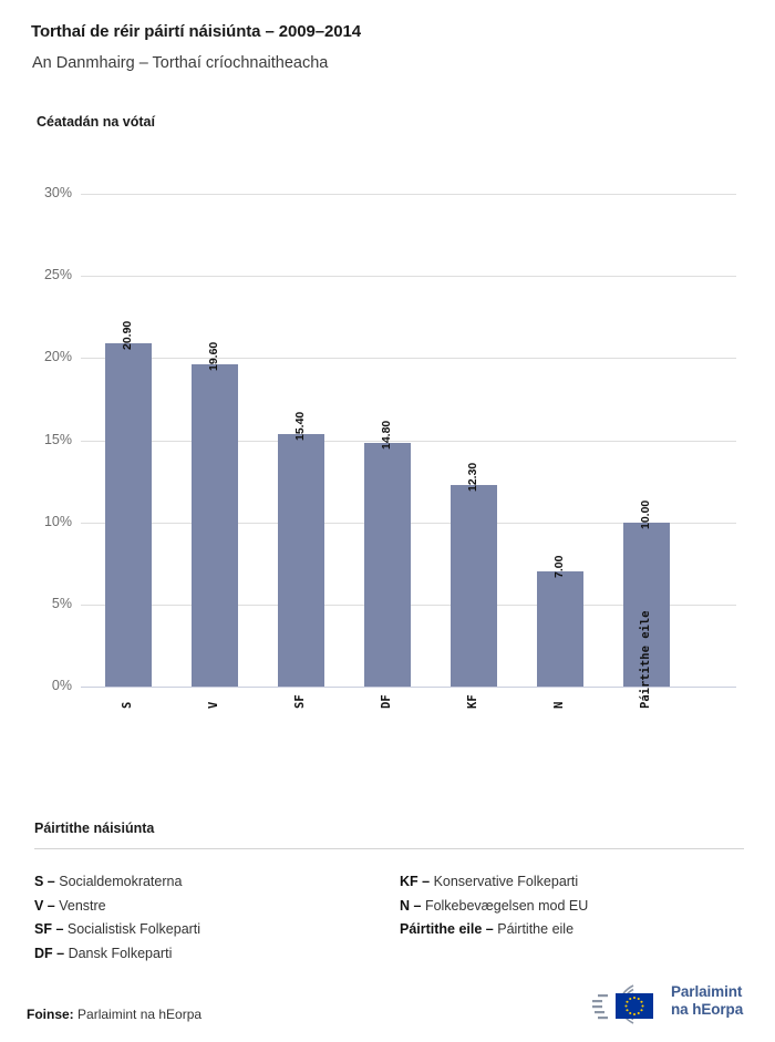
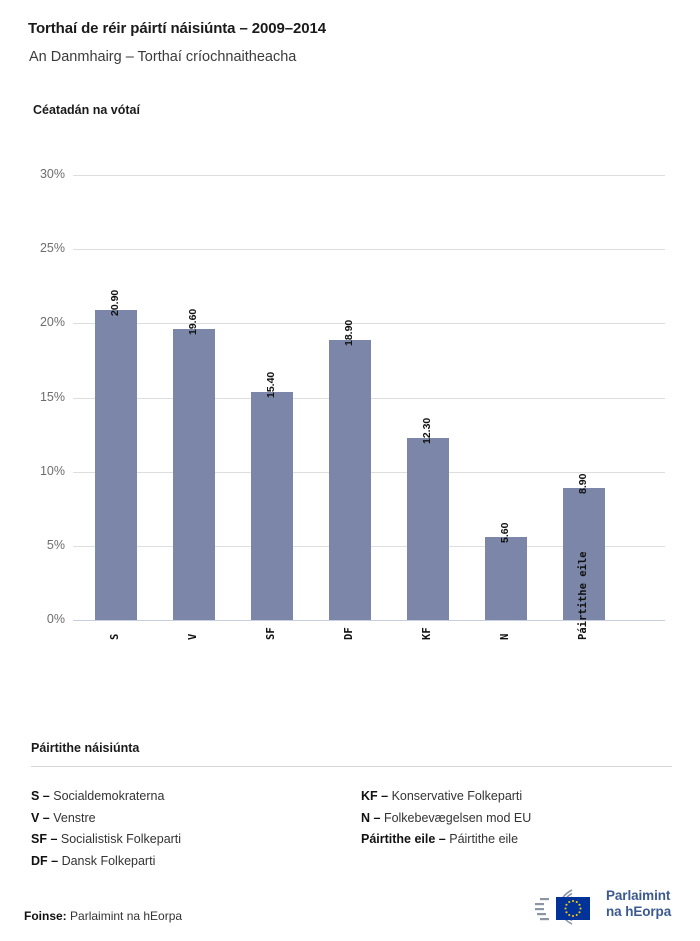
DF: 14.80 -> 18.90
N: 7.00 -> 5.60
Páirtithe eile: 10.00 -> 8.90
